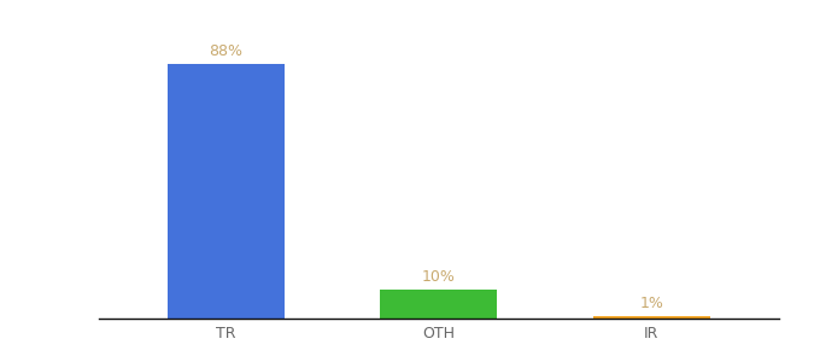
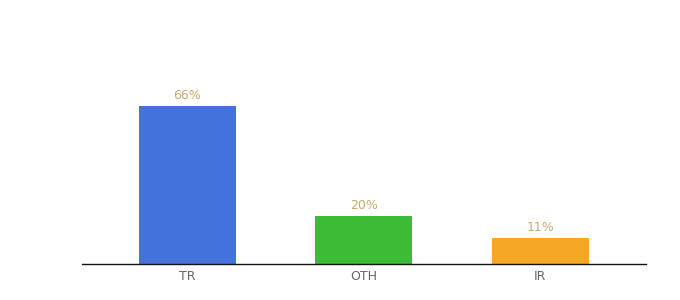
TR: 88% -> 66%
OTH: 10% -> 20%
IR: 1% -> 11%
